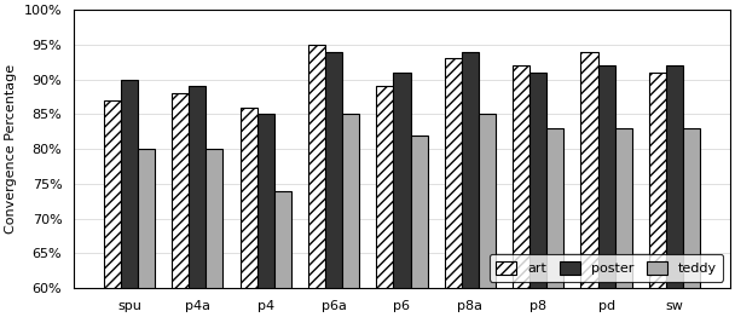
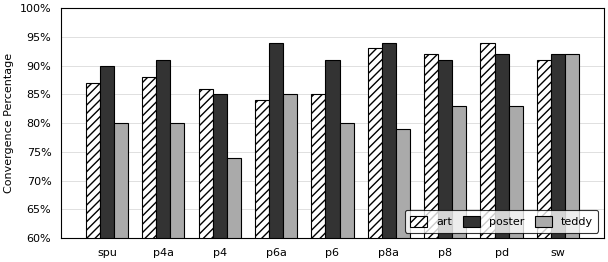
poster/p4a: 89% -> 91%
art/p6a: 95% -> 84%
art/p6: 89% -> 85%
teddy/p6: 82% -> 80%
teddy/p8a: 85% -> 79%
teddy/sw: 83% -> 92%
